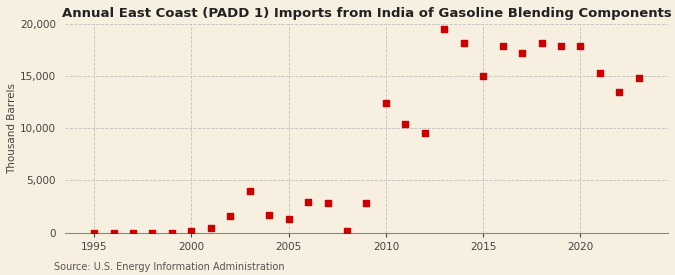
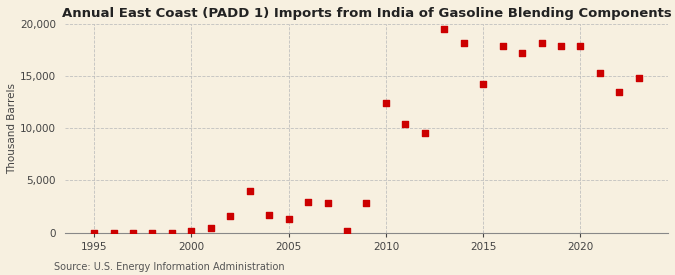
2015: 15,000 -> 14,200
